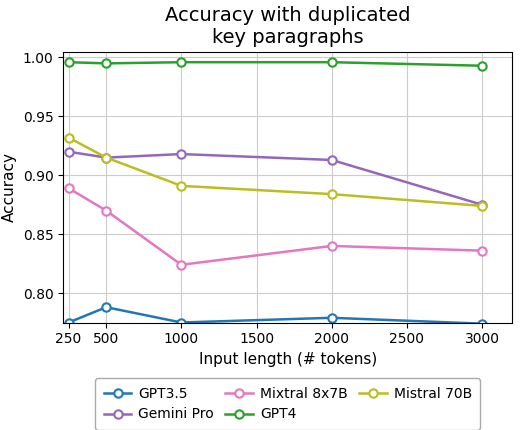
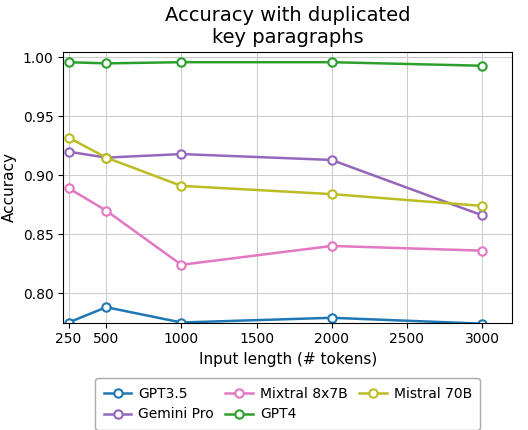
Gemini Pro/3000: 0.875 -> 0.866
